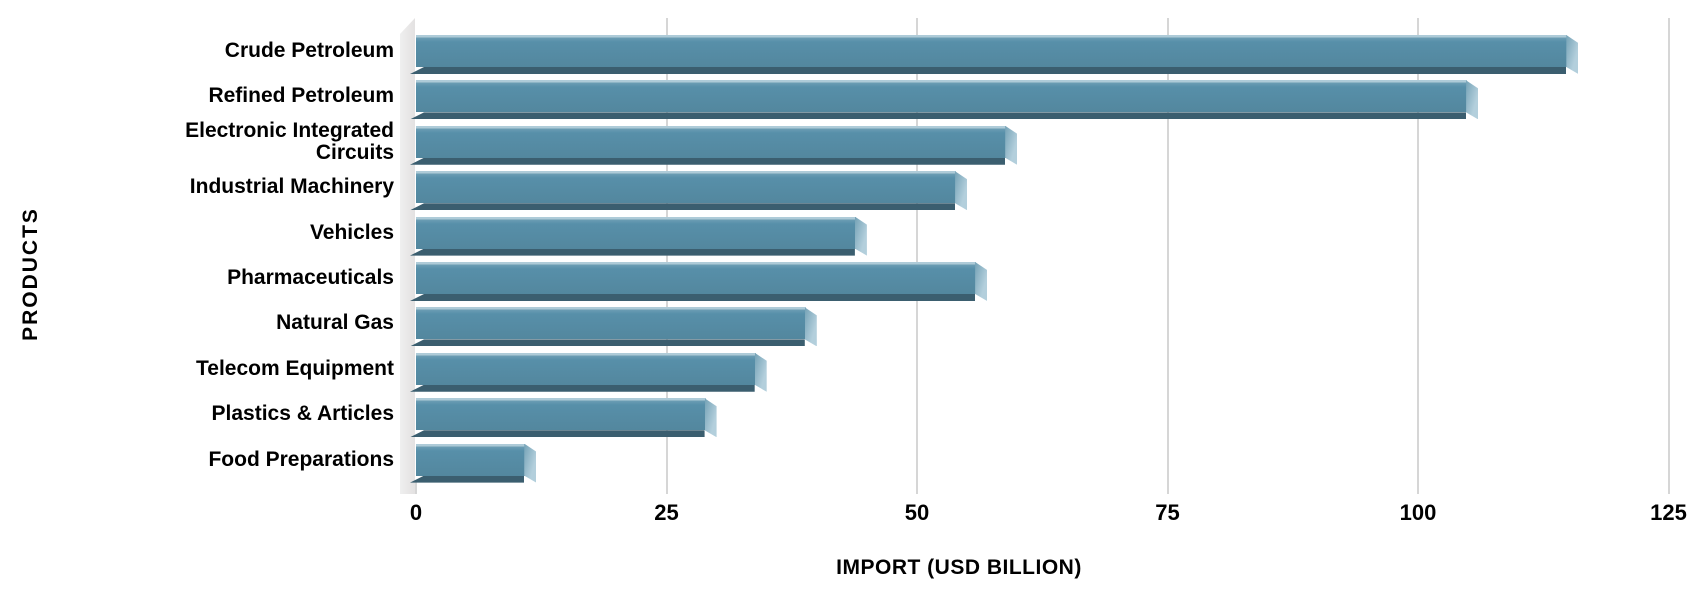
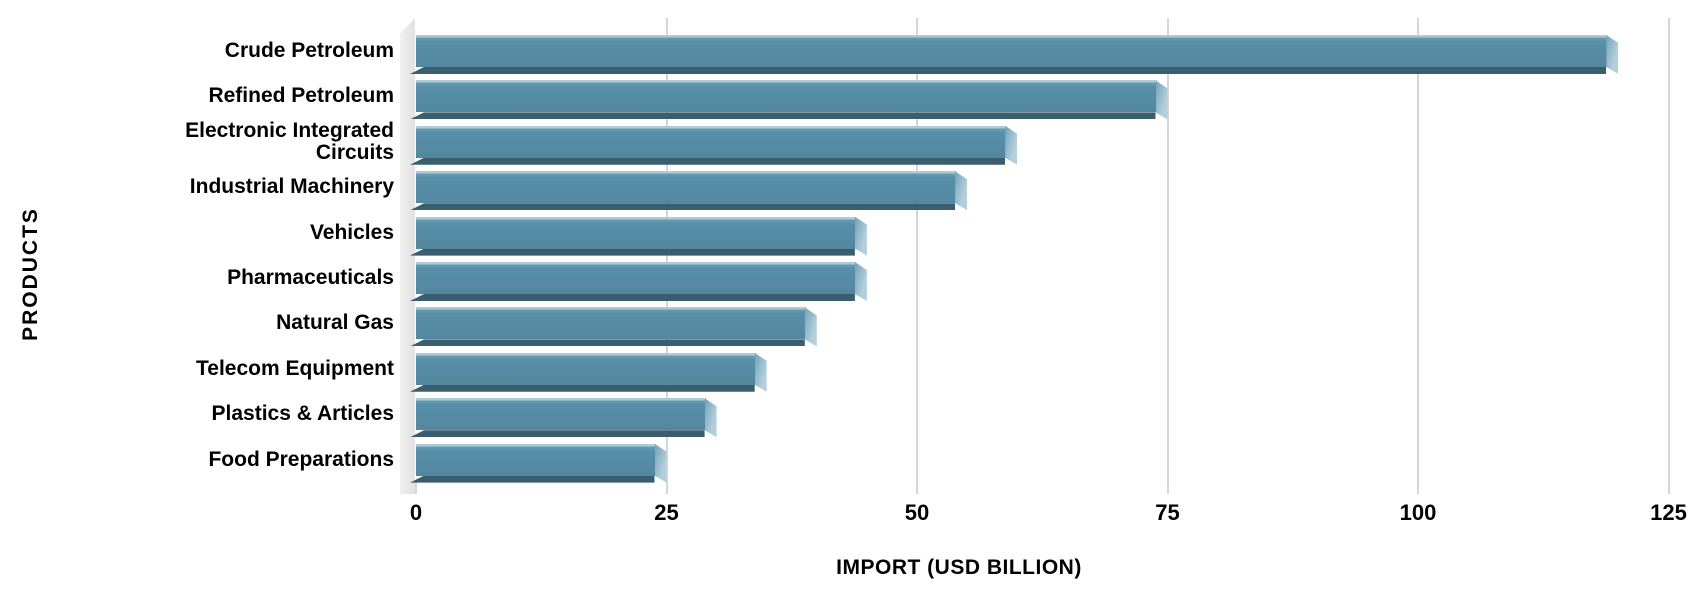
Crude Petroleum: 116 -> 120
Refined Petroleum: 106 -> 75
Pharmaceuticals: 57 -> 45
Food Preparations: 12 -> 25
